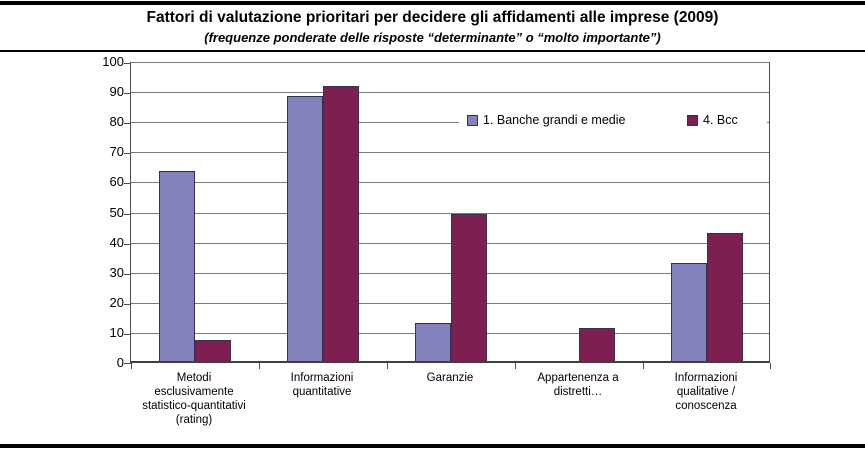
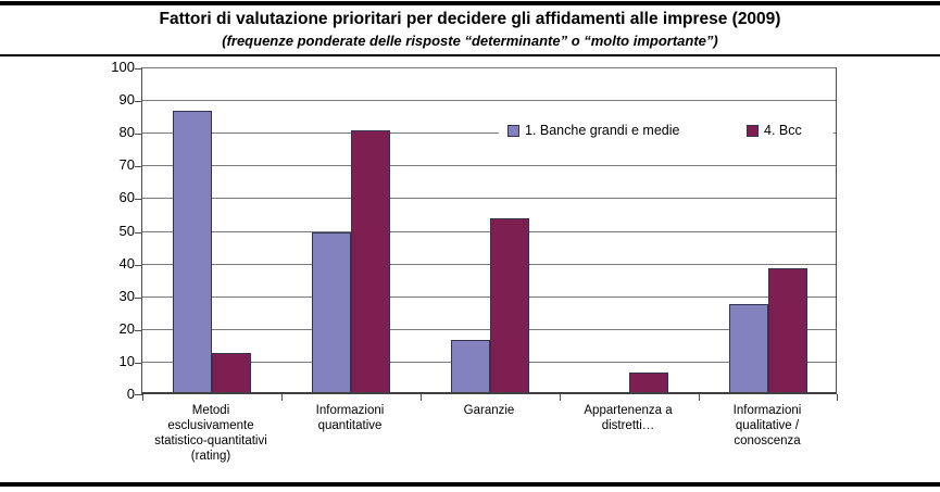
1. Banche grandi e medie/Metodi esclusivamente statistico-quantitativi (rating): 63 -> 86
4. Bcc/Metodi esclusivamente statistico-quantitativi (rating): 7 -> 12
1. Banche grandi e medie/Informazioni quantitative: 88 -> 49
4. Bcc/Informazioni quantitative: 92 -> 80
1. Banche grandi e medie/Garanzie: 12 -> 16
4. Bcc/Garanzie: 49 -> 53
4. Bcc/Appartenenza a distretti…: 11 -> 6
1. Banche grandi e medie/Informazioni qualitative / conoscenza: 32 -> 27
4. Bcc/Informazioni qualitative / conoscenza: 42 -> 38
